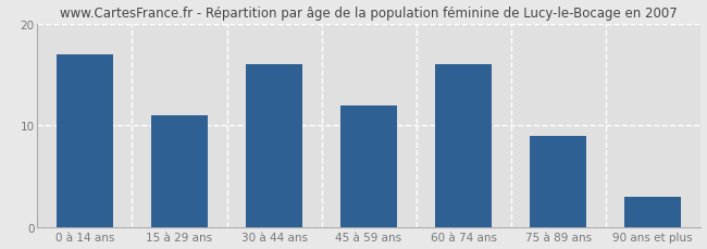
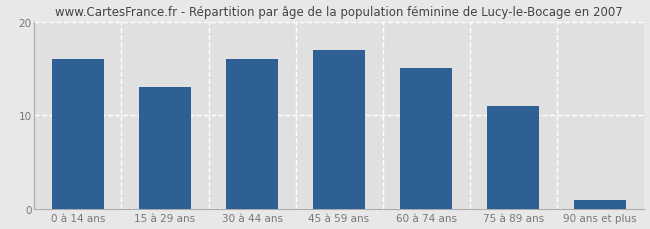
0 à 14 ans: 17 -> 16
15 à 29 ans: 11 -> 13
45 à 59 ans: 12 -> 17
60 à 74 ans: 16 -> 15
75 à 89 ans: 9 -> 11
90 ans et plus: 3 -> 1
